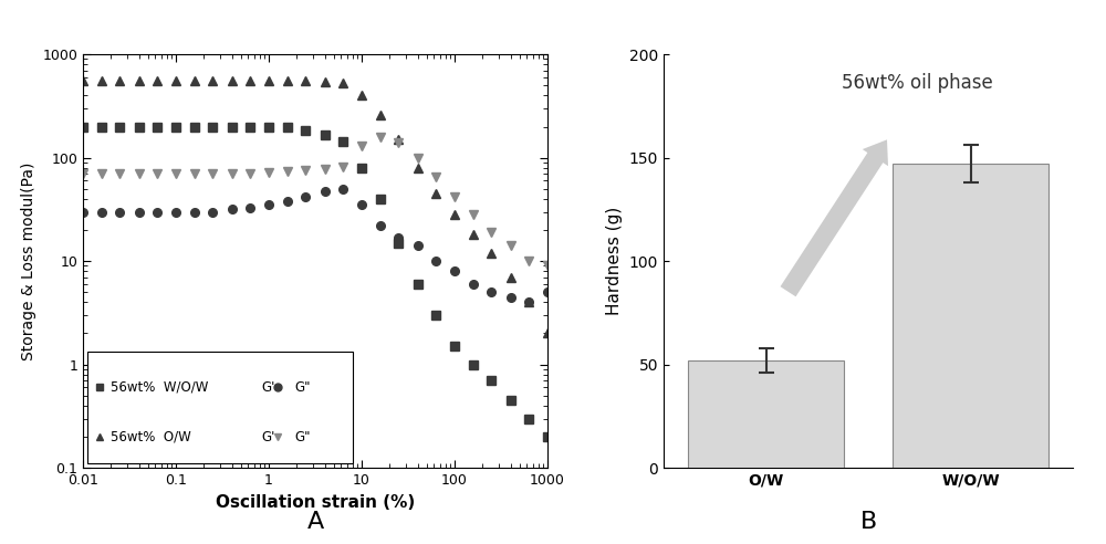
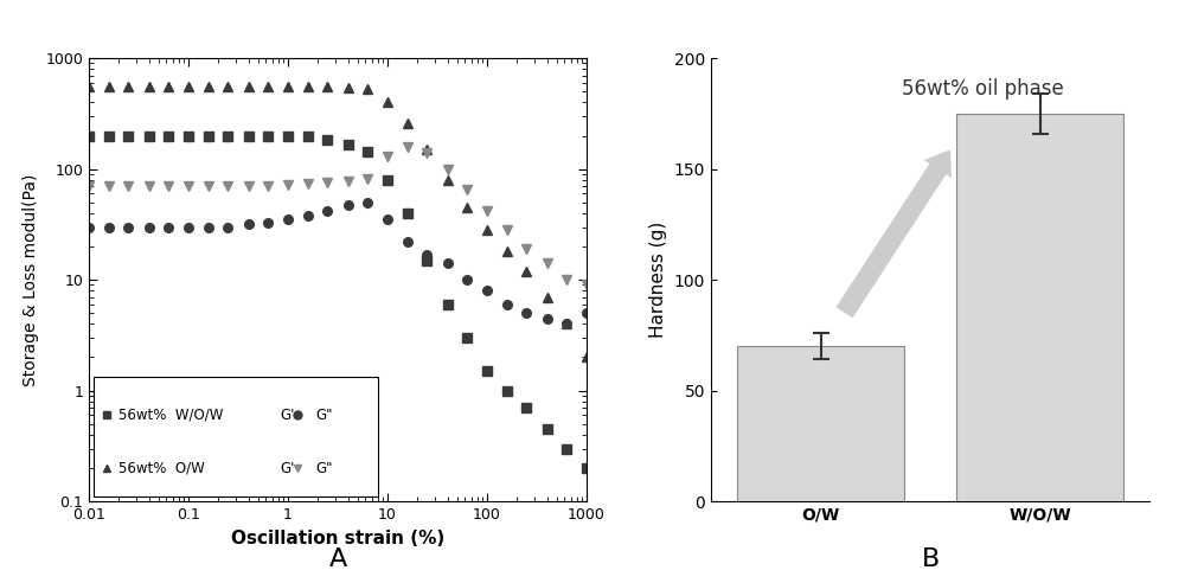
O/W: 52 -> 70
W/O/W: 147 -> 175
